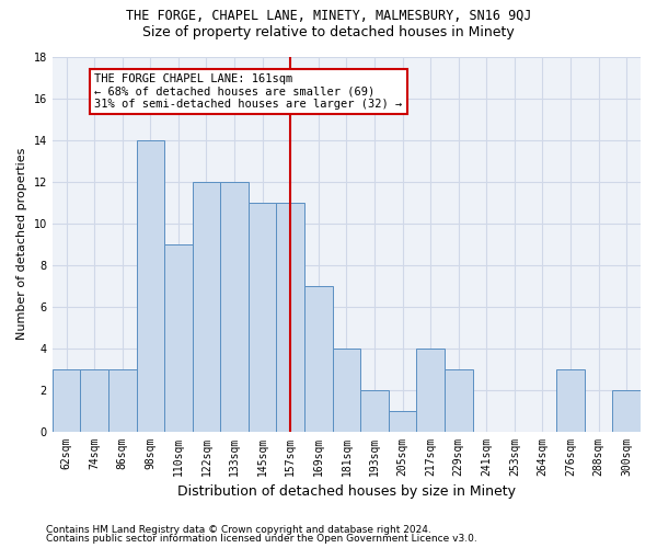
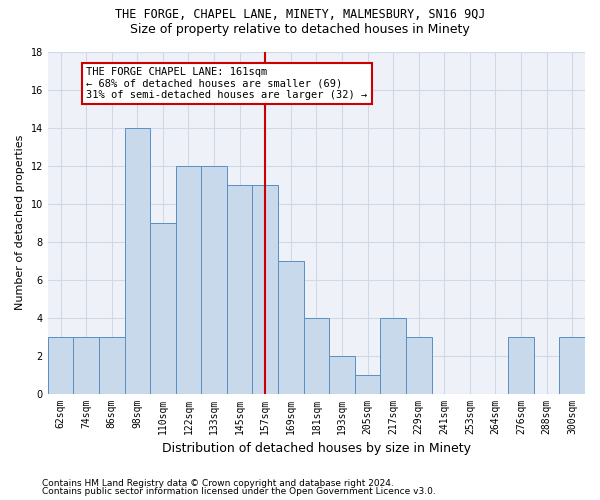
300sqm: 2 -> 3
